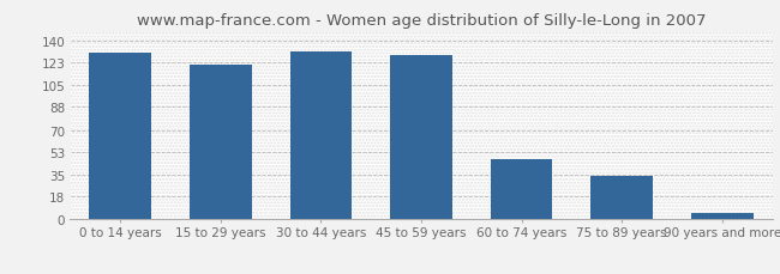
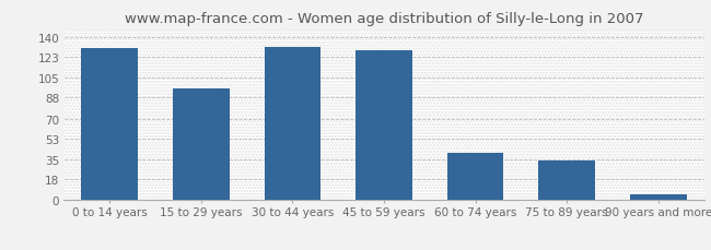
15 to 29 years: 121 -> 96
60 to 74 years: 47 -> 40
